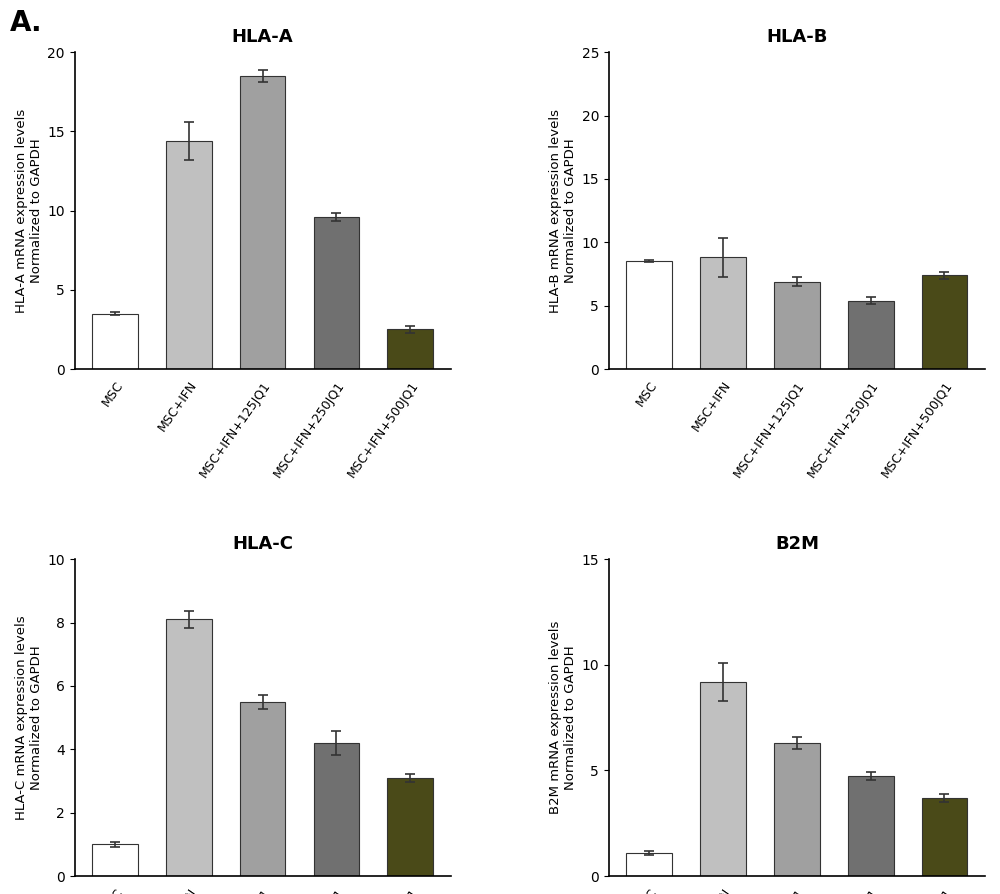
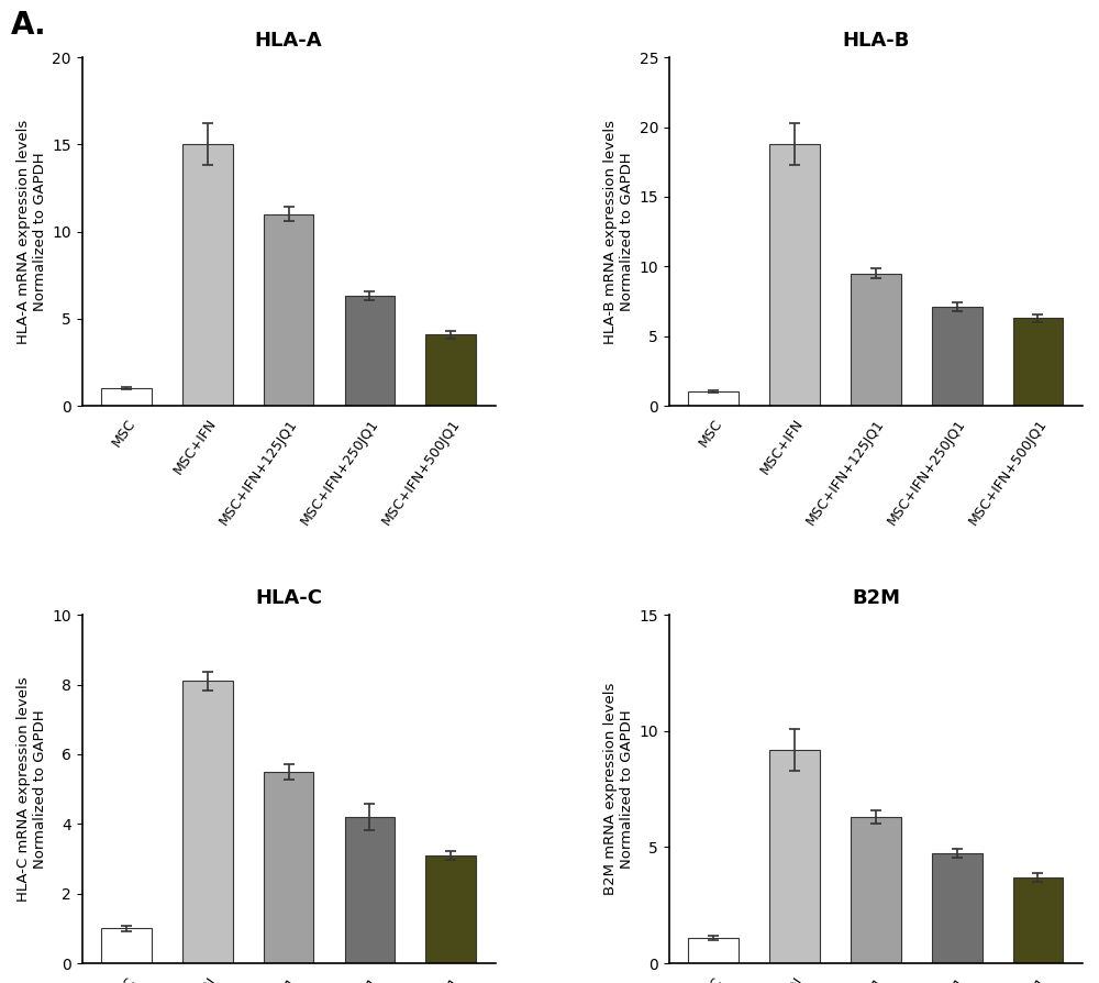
HLA-A/MSC: 3.5 -> 1.0
HLA-A/MSC+IFN: 14.4 -> 15.0
HLA-A/MSC+IFN+125JQ1: 18.5 -> 11.0
HLA-A/MSC+IFN+250JQ1: 9.6 -> 6.3
HLA-A/MSC+IFN+500JQ1: 2.5 -> 4.1
HLA-B/MSC: 8.5 -> 1.0
HLA-B/MSC+IFN: 8.8 -> 18.8
HLA-B/MSC+IFN+125JQ1: 6.9 -> 9.5
HLA-B/MSC+IFN+250JQ1: 5.4 -> 7.1
HLA-B/MSC+IFN+500JQ1: 7.4 -> 6.3
